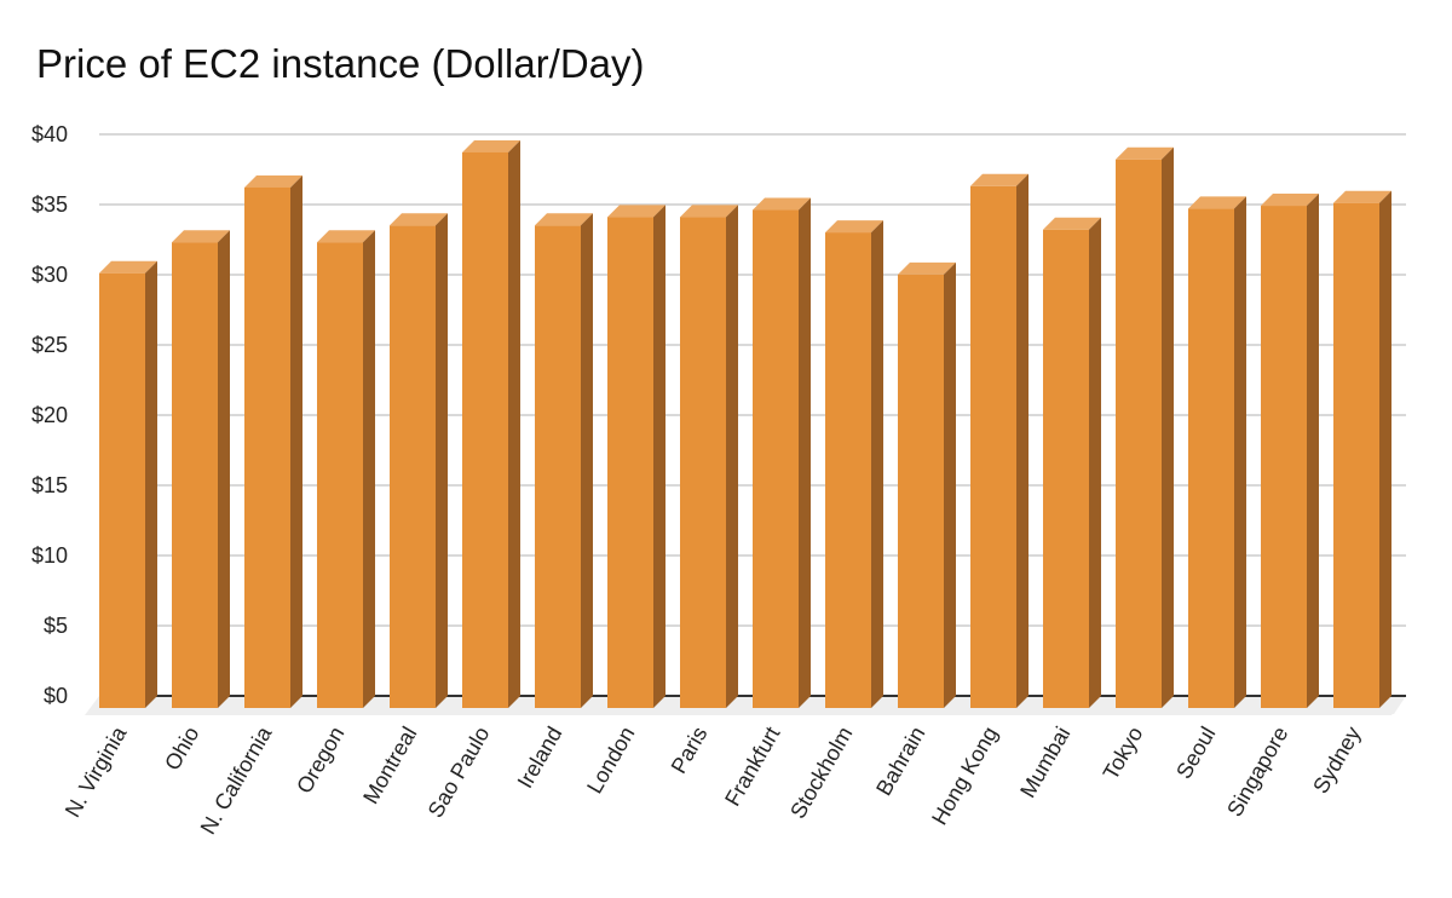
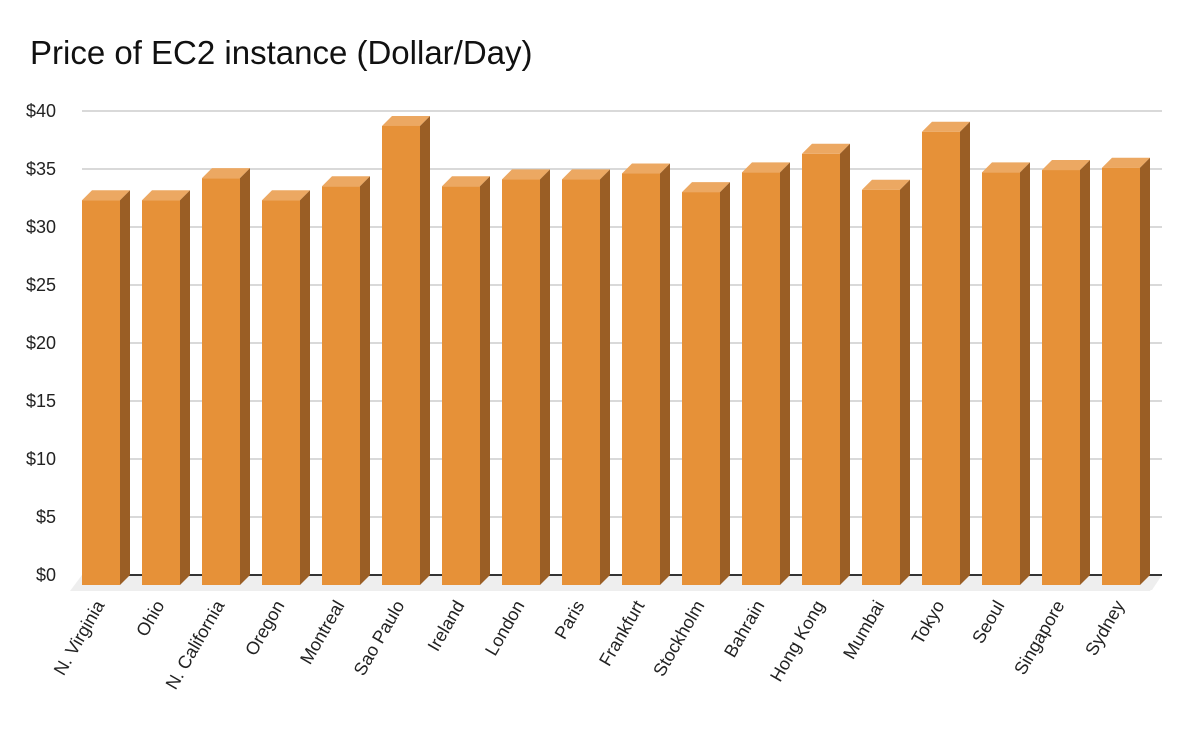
N. Virginia: $30.8 -> $33.0
N. California: $36.9 -> $34.9
Bahrain: $30.7 -> $35.4
